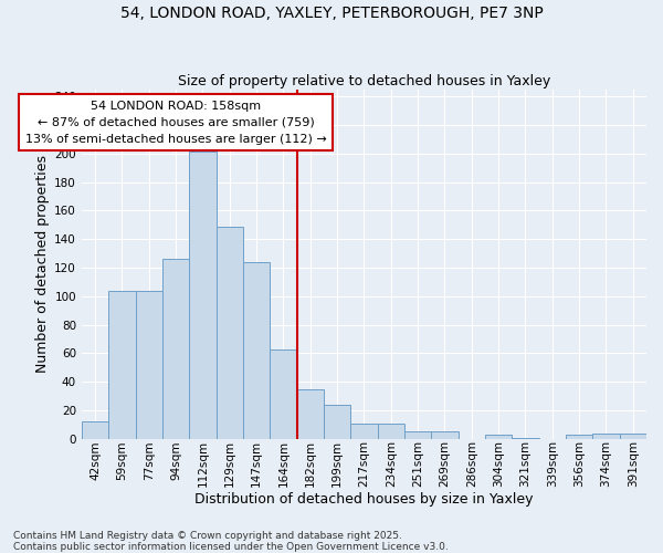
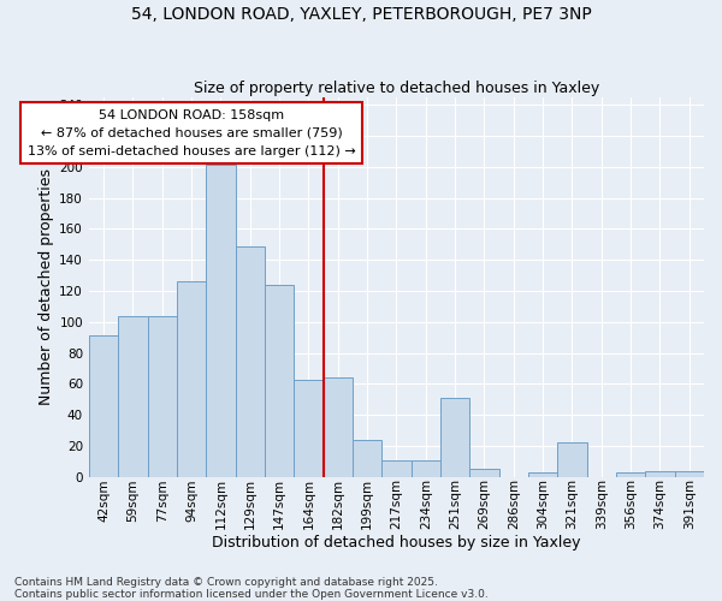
42sqm: 12 -> 91
182sqm: 35 -> 64
251sqm: 5 -> 51
321sqm: 1 -> 22
